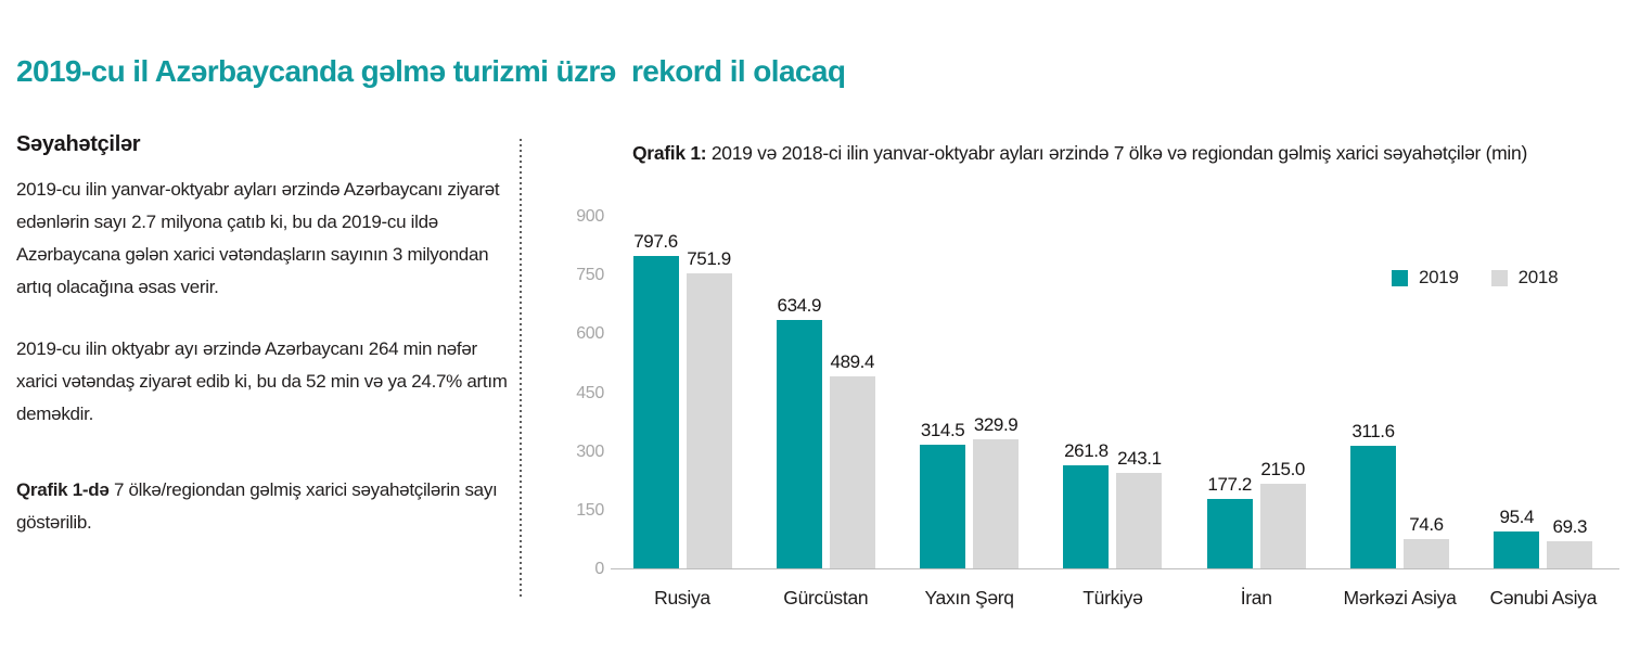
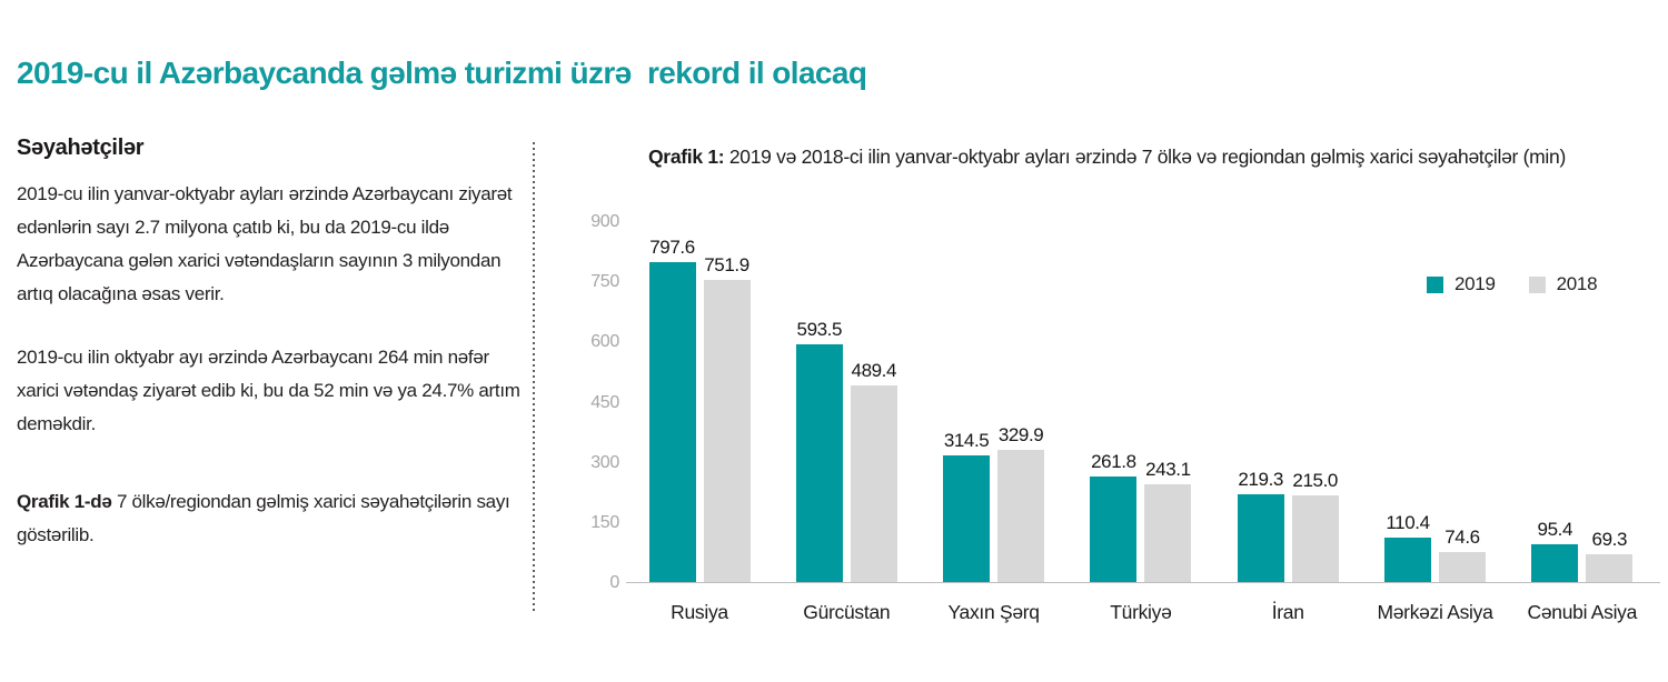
2019/Gürcüstan: 634.9 -> 593.5
2019/İran: 177.2 -> 219.3
2019/Mərkəzi Asiya: 311.6 -> 110.4
